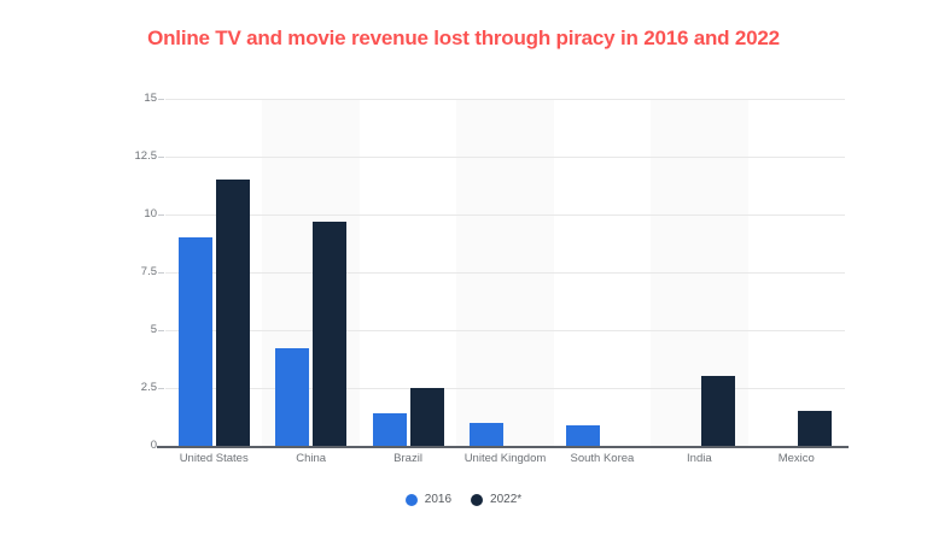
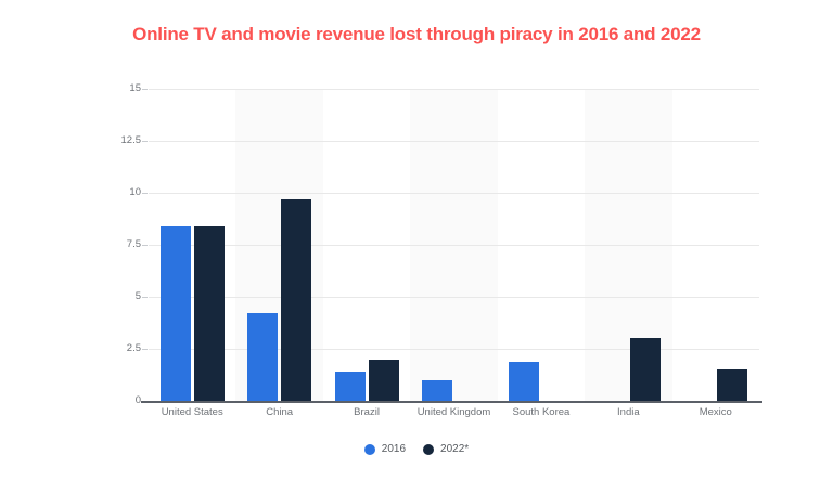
2016/United States: 9.0 -> 8.4
2022*/United States: 11.5 -> 8.4
2022*/Brazil: 2.5 -> 2.0
2016/South Korea: 0.9 -> 1.9
